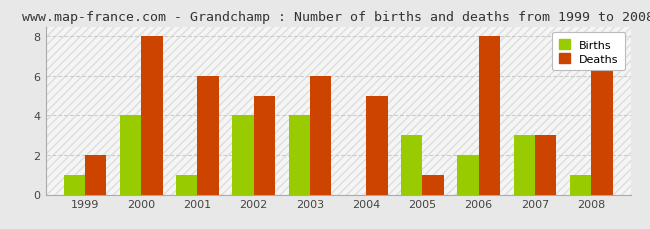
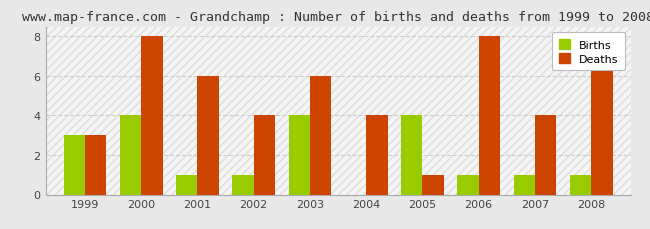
Births/1999: 1 -> 3
Deaths/1999: 2 -> 3
Births/2002: 4 -> 1
Deaths/2002: 5 -> 4
Deaths/2004: 5 -> 4
Births/2005: 3 -> 4
Births/2006: 2 -> 1
Births/2007: 3 -> 1
Deaths/2007: 3 -> 4
